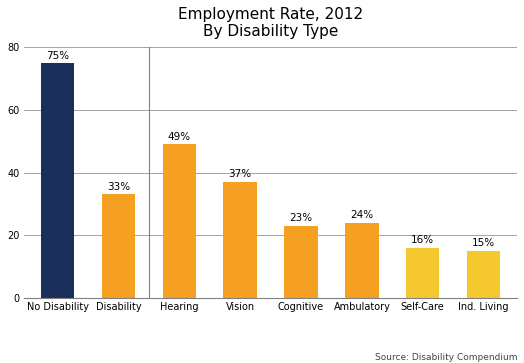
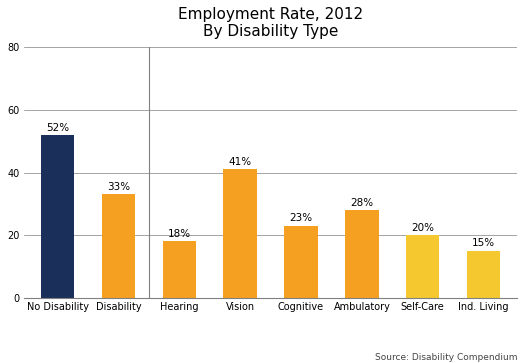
No Disability: 75% -> 52%
Hearing: 49% -> 18%
Vision: 37% -> 41%
Ambulatory: 24% -> 28%
Self-Care: 16% -> 20%
